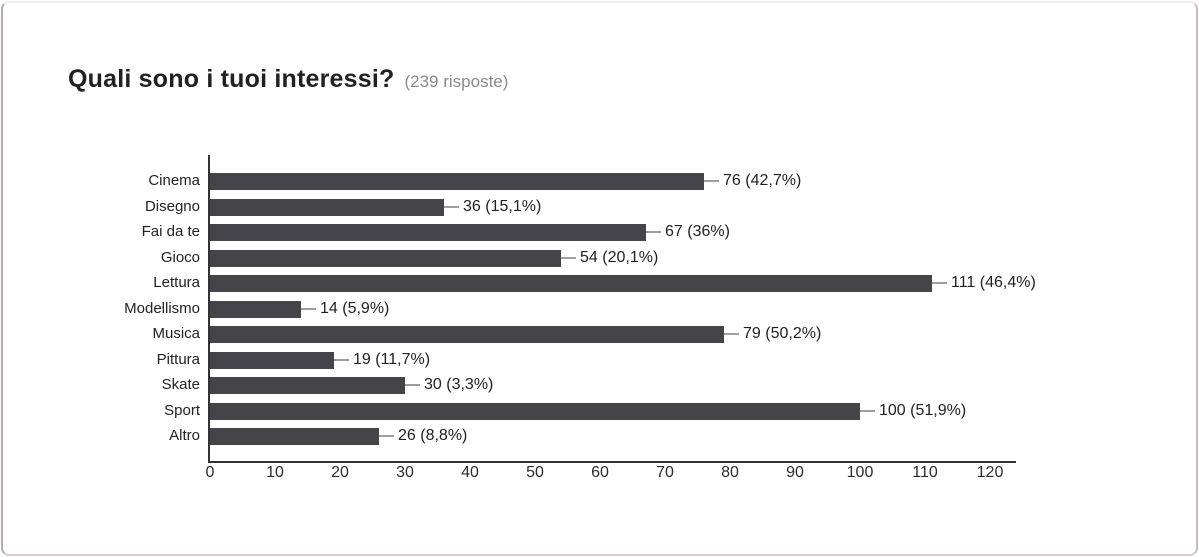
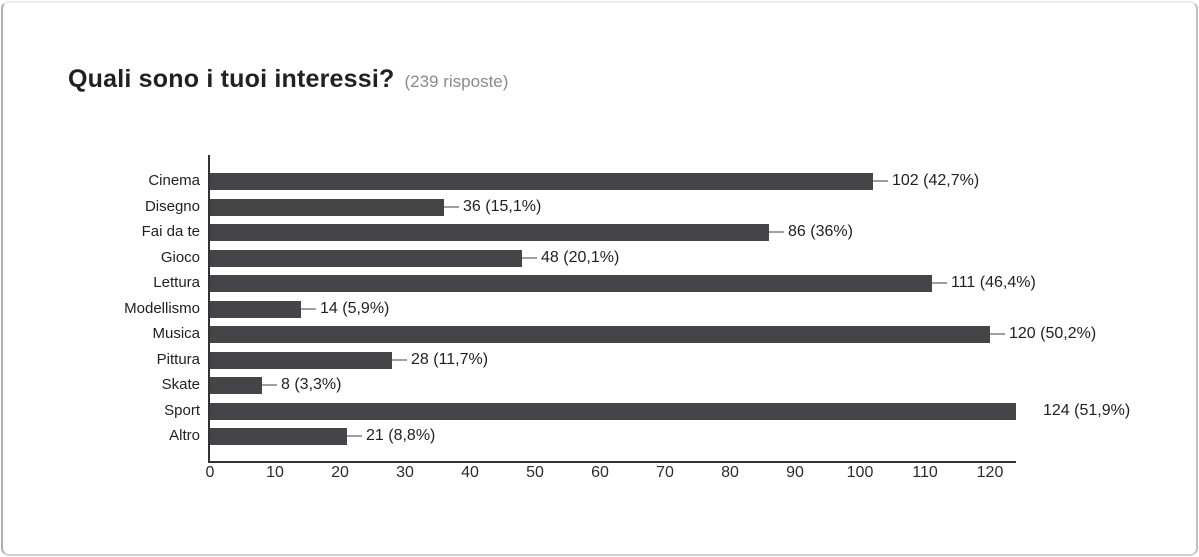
Cinema: 76 -> 102
Fai da te: 67 -> 86
Gioco: 54 -> 48
Musica: 79 -> 120
Pittura: 19 -> 28
Skate: 30 -> 8
Sport: 100 -> 124
Altro: 26 -> 21
